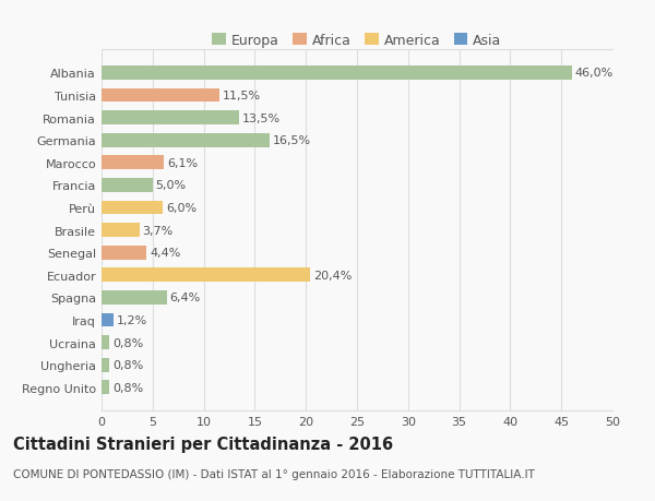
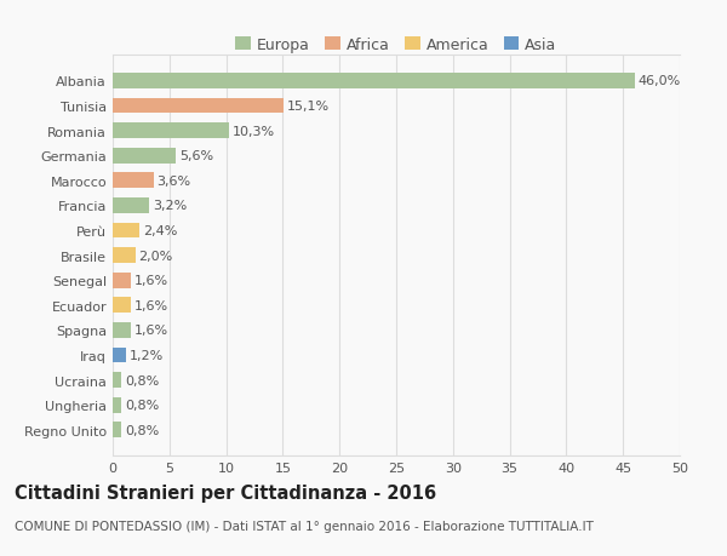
Tunisia: 11,5% -> 15,1%
Romania: 13,5% -> 10,3%
Germania: 16,5% -> 5,6%
Marocco: 6,1% -> 3,6%
Francia: 5,0% -> 3,2%
Perù: 6,0% -> 2,4%
Brasile: 3,7% -> 2,0%
Senegal: 4,4% -> 1,6%
Ecuador: 20,4% -> 1,6%
Spagna: 6,4% -> 1,6%
